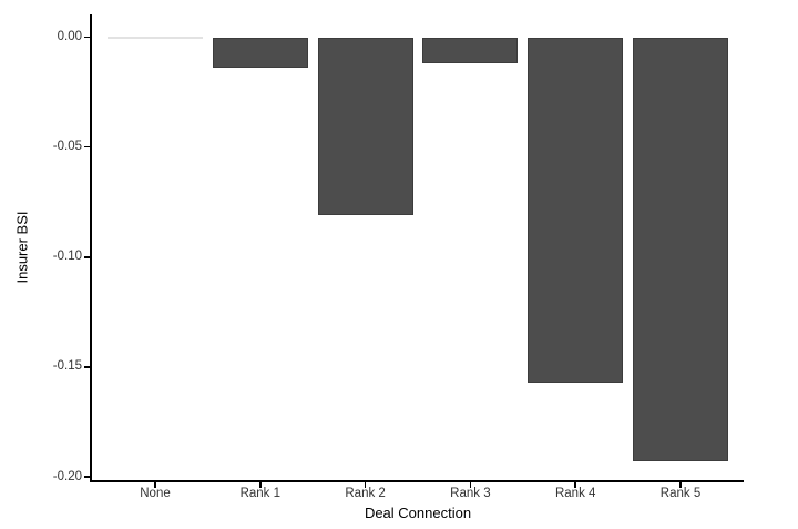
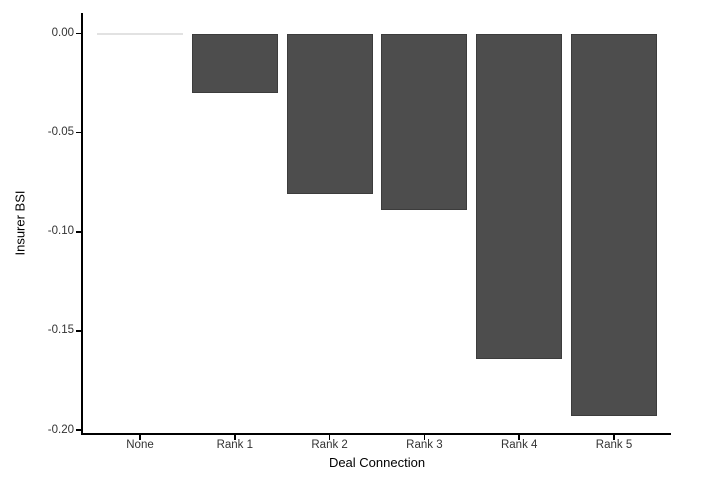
Rank 1: -0.014 -> -0.030
Rank 3: -0.012 -> -0.089
Rank 4: -0.157 -> -0.164
